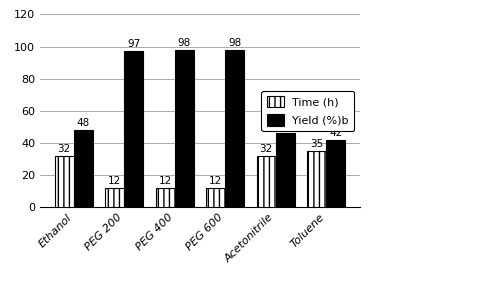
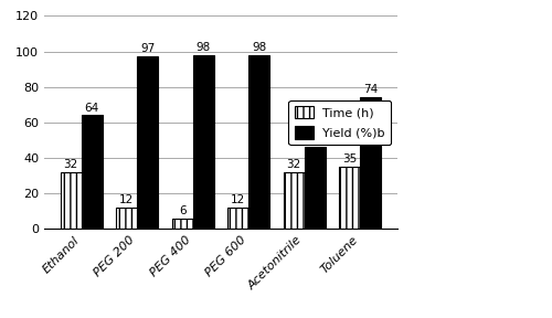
Yield (%)b/Ethanol: 48 -> 64
Time (h)/PEG 400: 12 -> 6
Yield (%)b/Toluene: 42 -> 74
